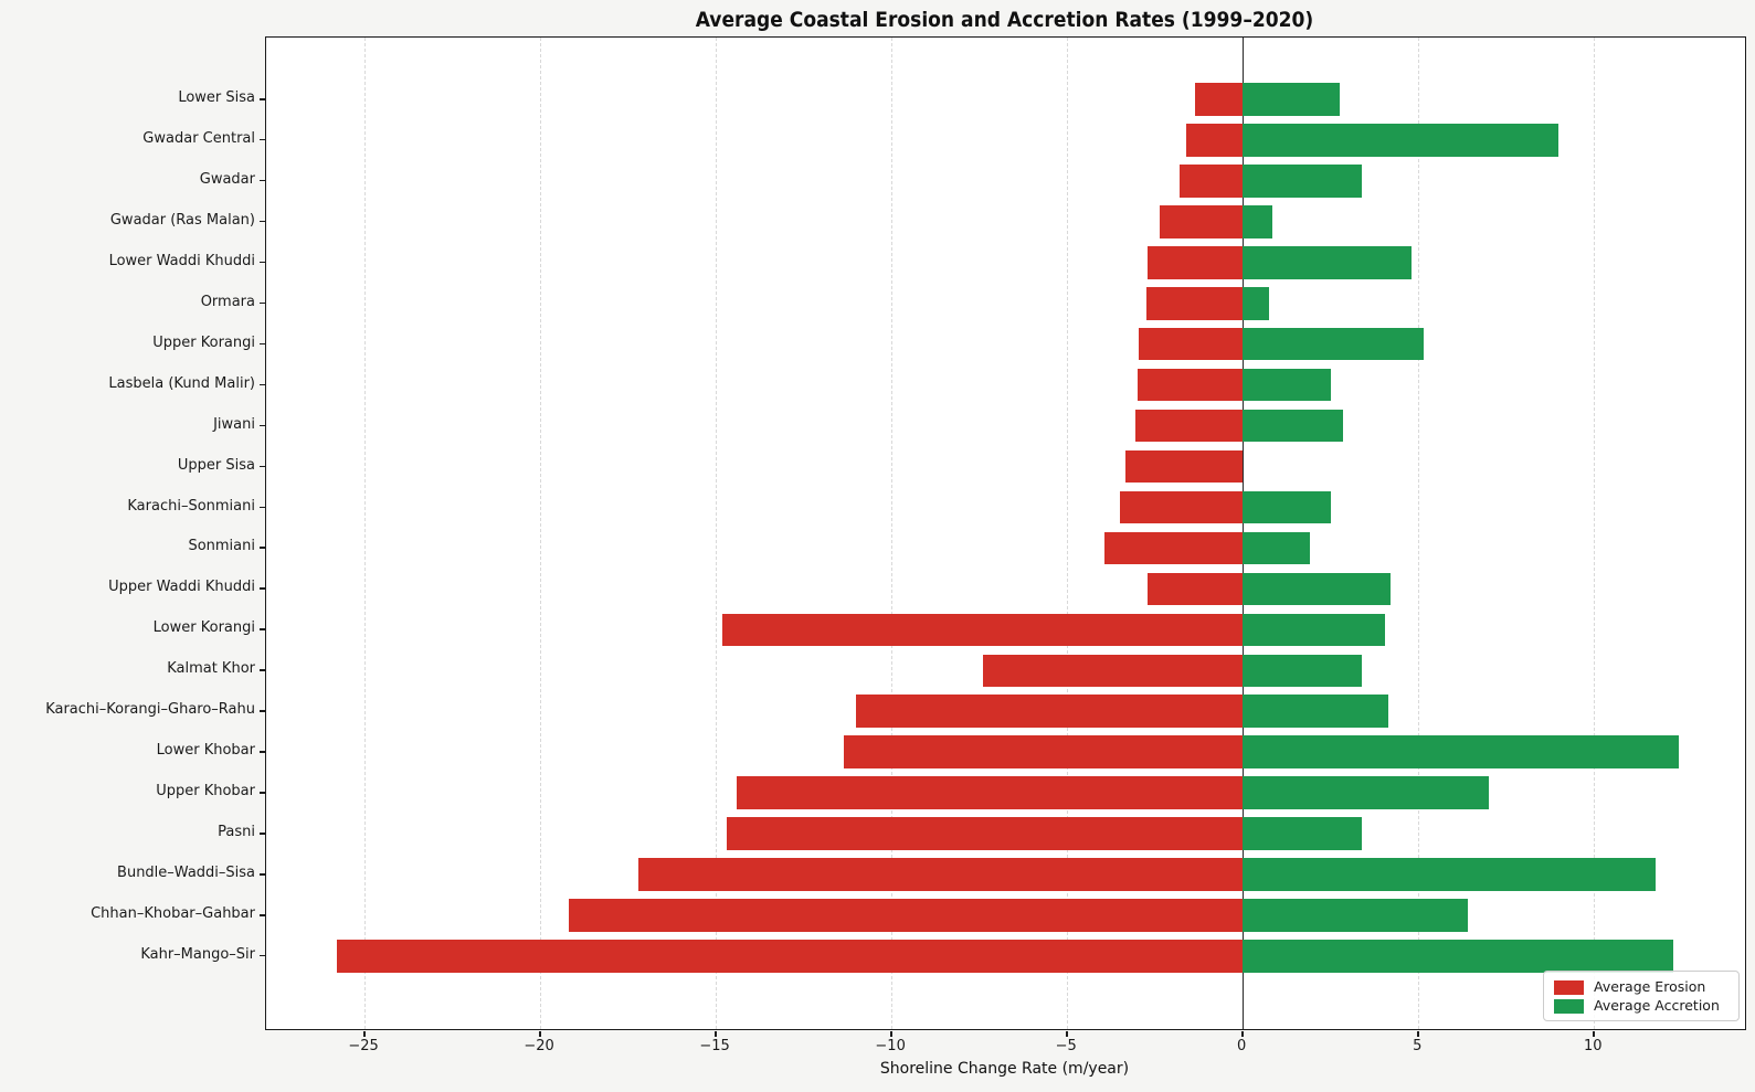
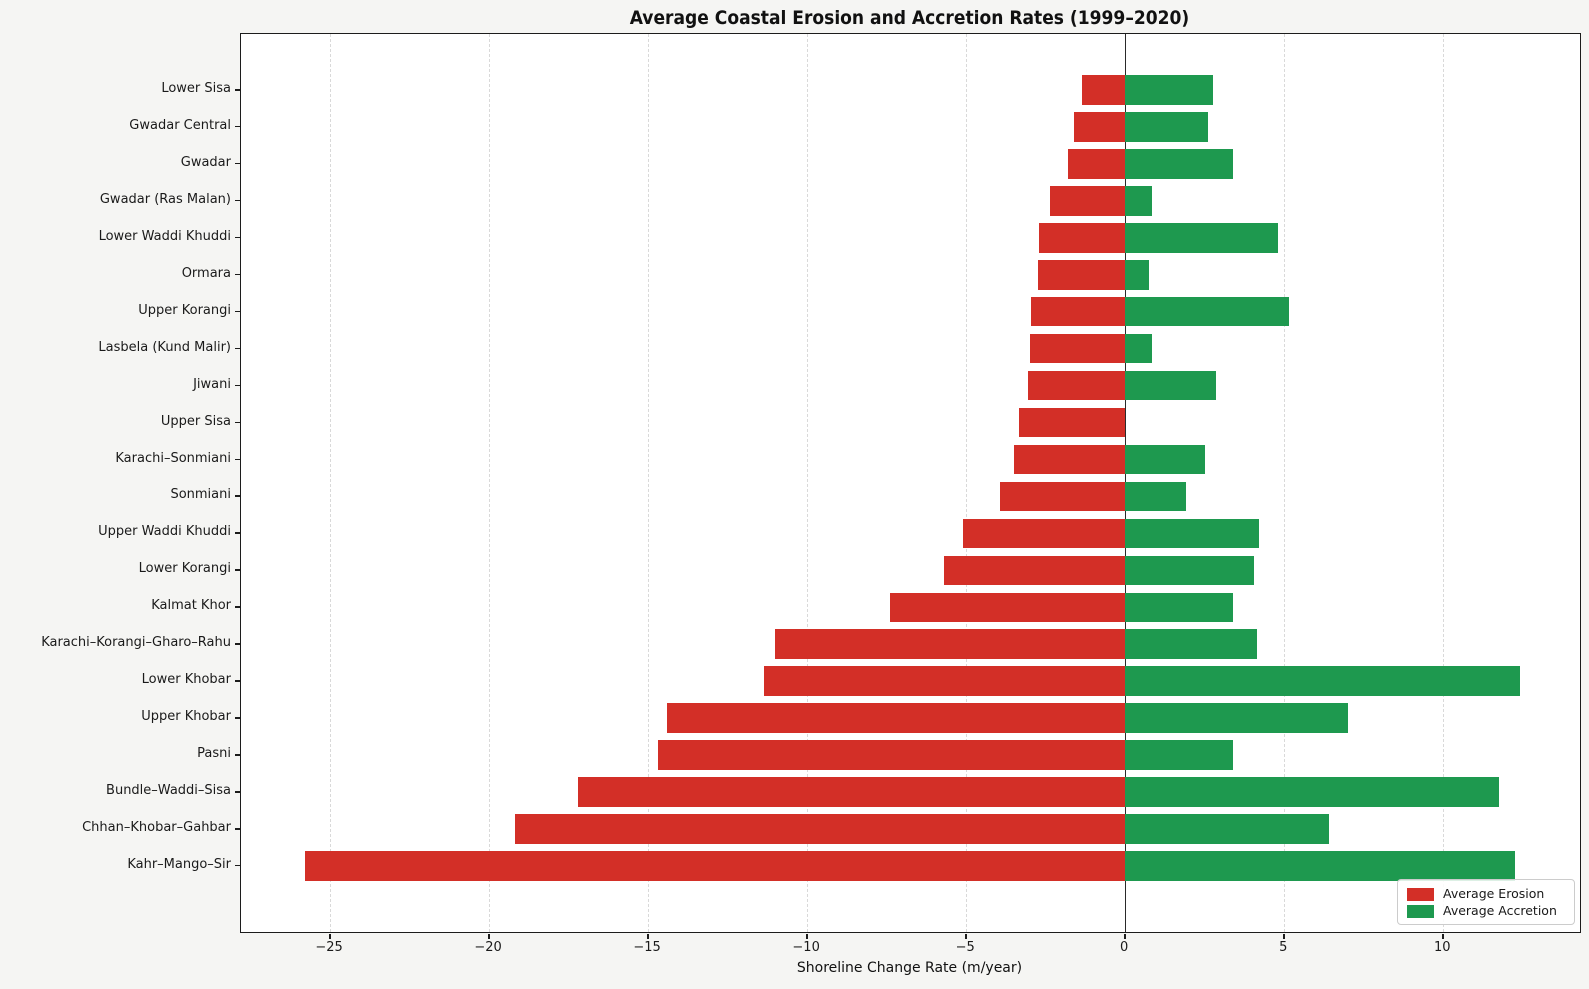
Average Accretion/Gwadar Central: 9.0 -> 2.6
Average Accretion/Lasbela (Kund Malir): 2.5 -> 0.8
Average Erosion/Upper Waddi Khuddi: -2.7 -> -5.1
Average Erosion/Lower Korangi: -14.8 -> -5.7
